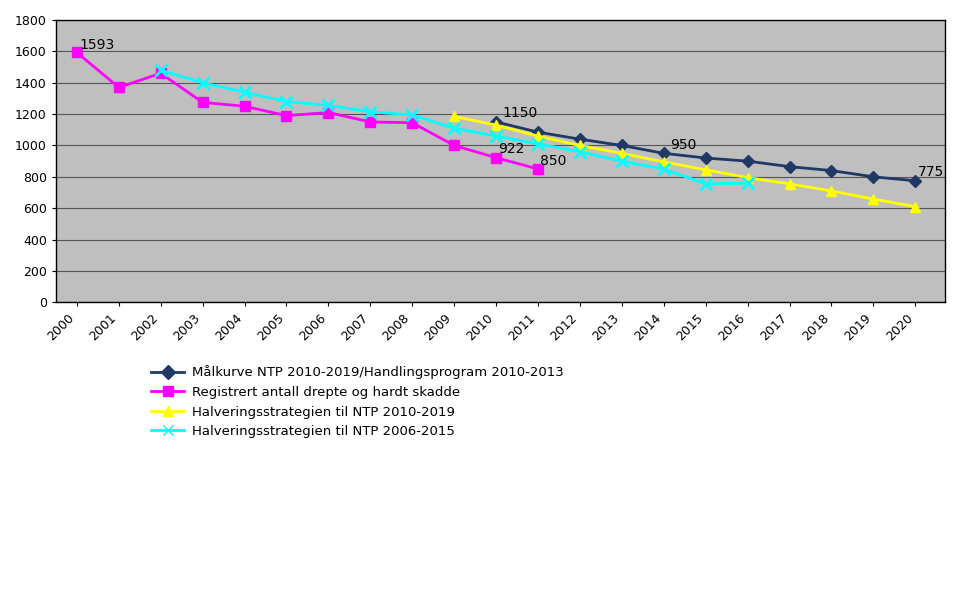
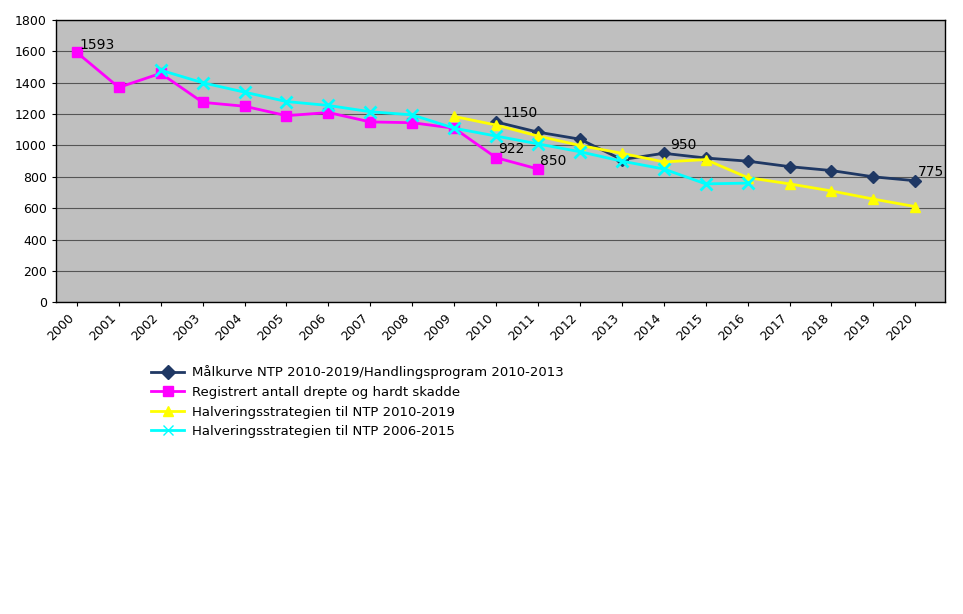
Registrert antall drepte og hardt skadde/2009: 1000 -> 1110
Målkurve NTP 2010-2019/Handlingsprogram 2010-2013/2013: 1000 -> 910
Halveringsstrategien til NTP 2010-2019/2015: 840 -> 910
